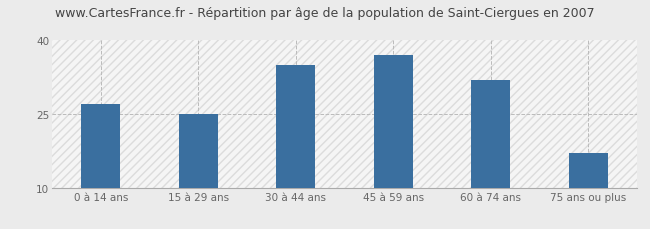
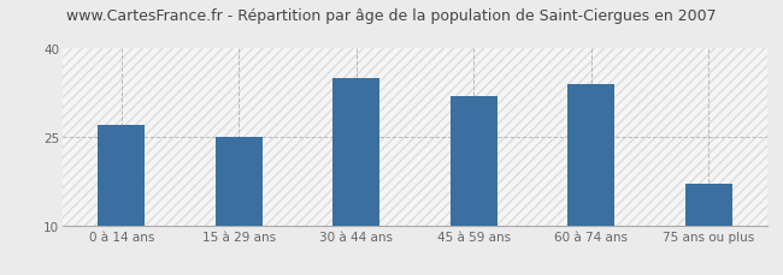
45 à 59 ans: 37 -> 32
60 à 74 ans: 32 -> 34
